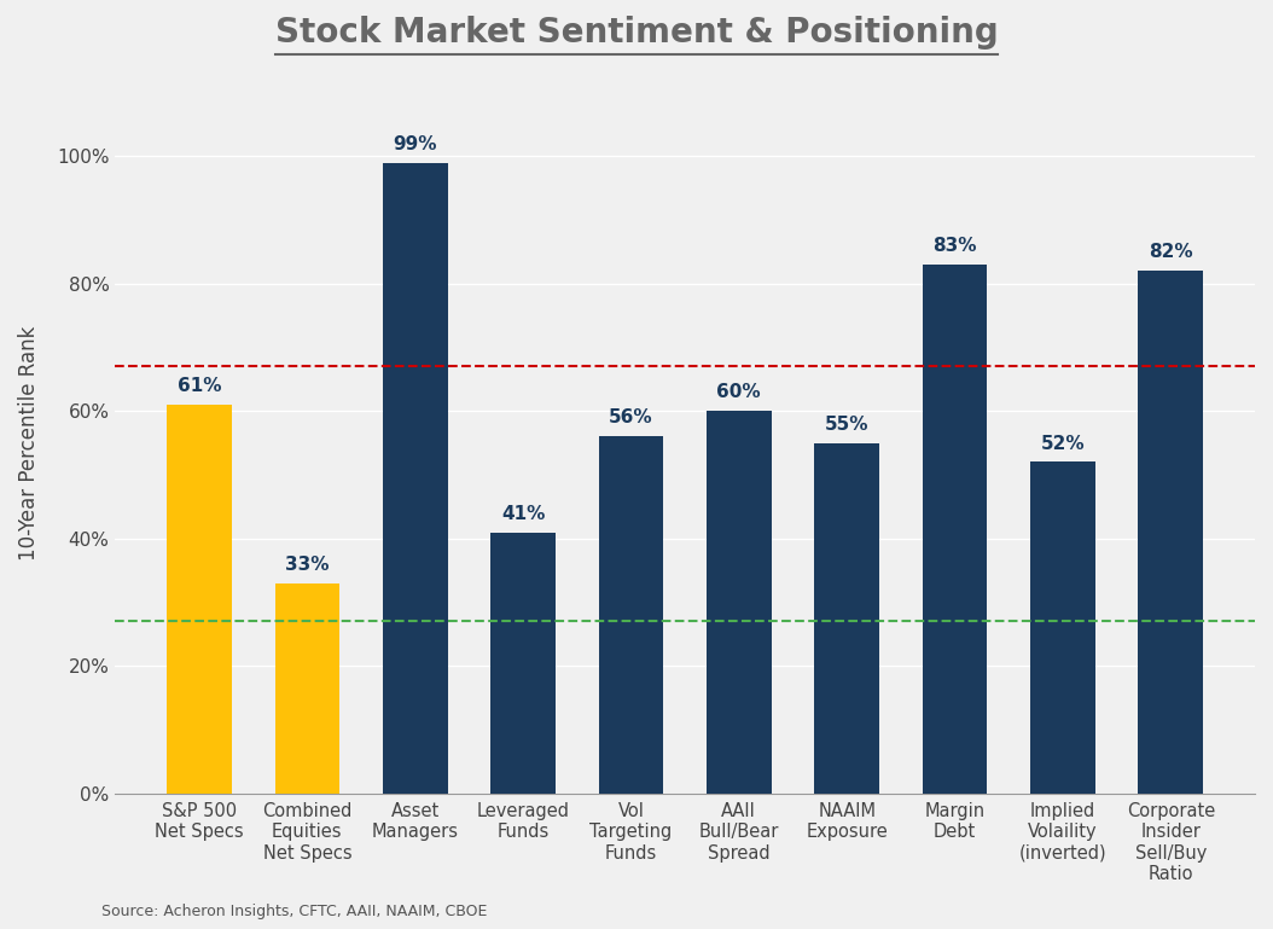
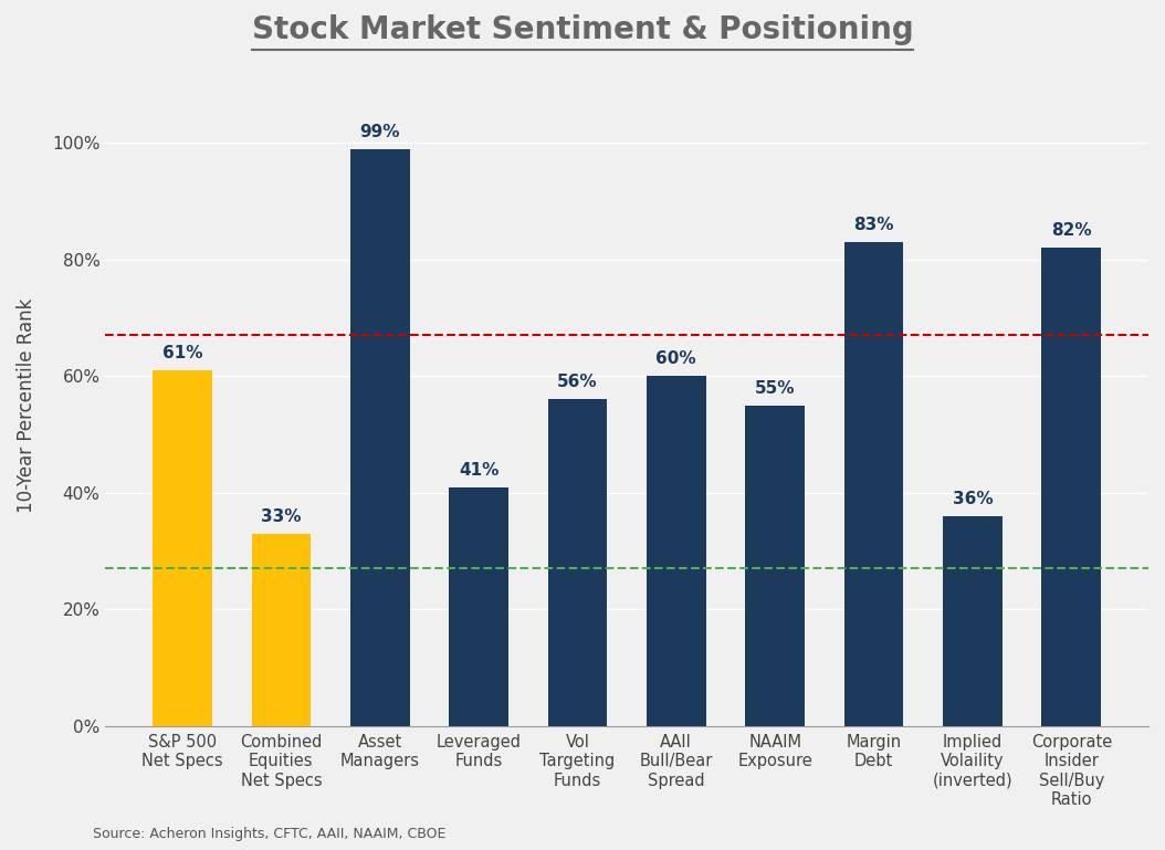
Implied Volaility (inverted): 52% -> 36%
